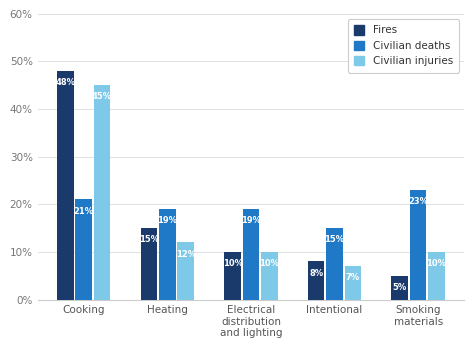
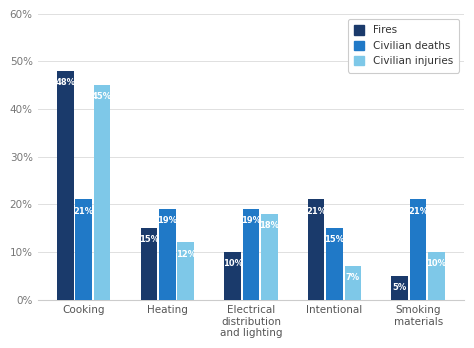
Civilian injuries/Electrical distribution and lighting: 10% -> 18%
Fires/Intentional: 8% -> 21%
Civilian deaths/Smoking materials: 23% -> 21%
